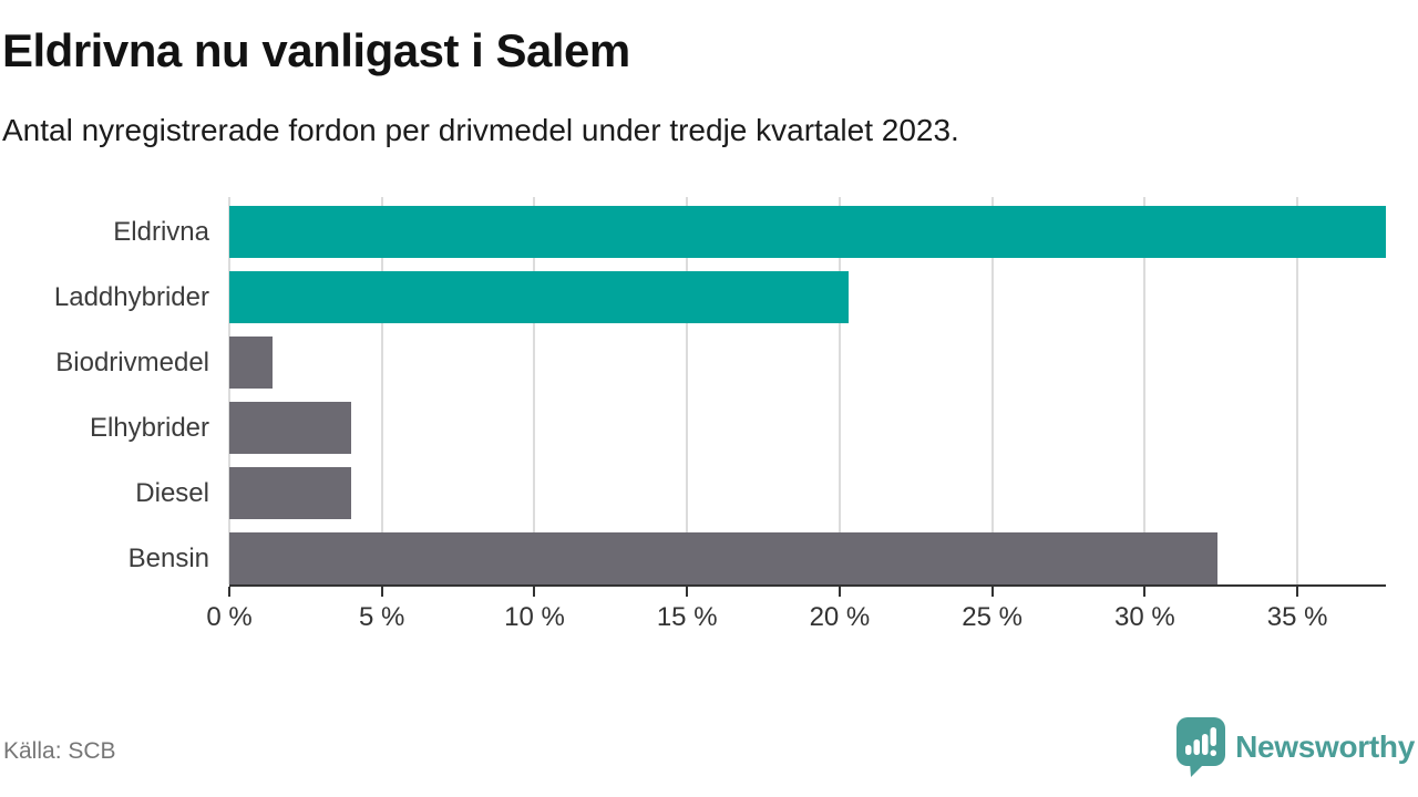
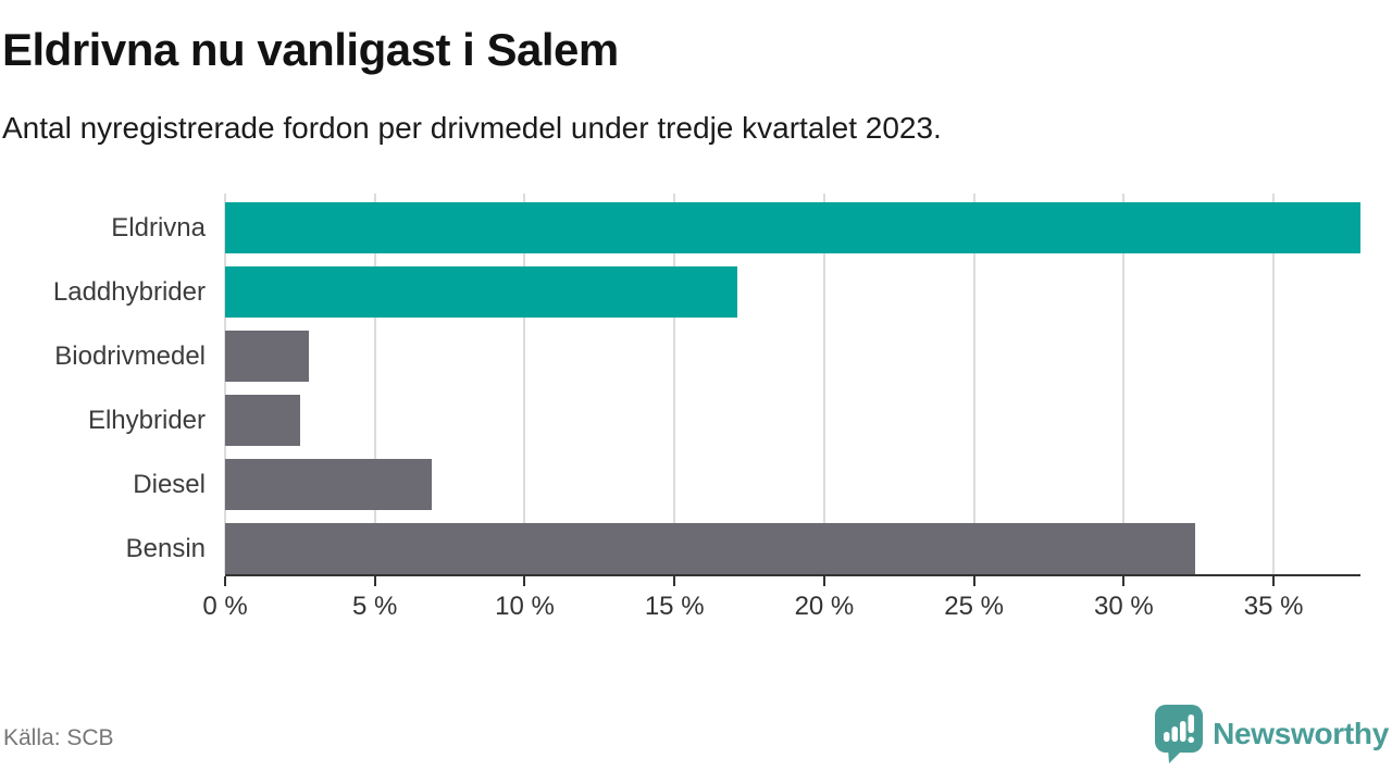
Laddhybrider: 20.3% -> 17.1%
Biodrivmedel: 1.4% -> 2.8%
Elhybrider: 4.0% -> 2.5%
Diesel: 4.0% -> 6.9%
